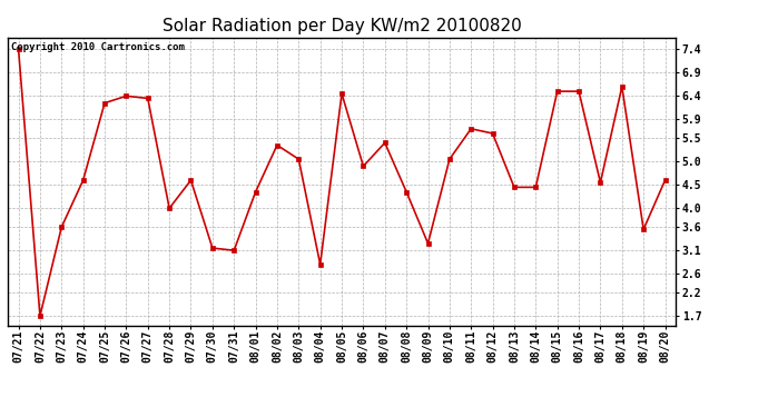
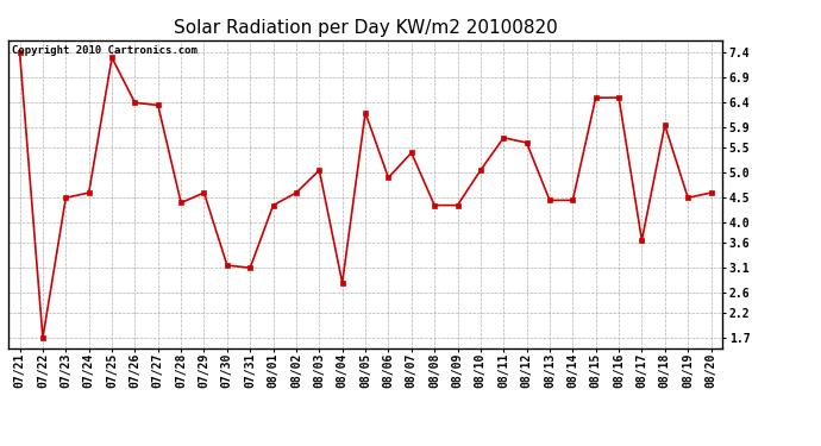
07/23: 3.60 -> 4.50
07/25: 6.25 -> 7.30
07/28: 4.00 -> 4.40
08/02: 5.35 -> 4.60
08/05: 6.45 -> 6.20
08/09: 3.25 -> 4.35
08/17: 4.55 -> 3.65
08/18: 6.60 -> 5.95
08/19: 3.55 -> 4.50
